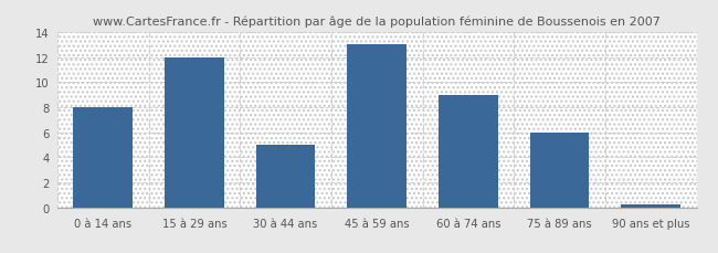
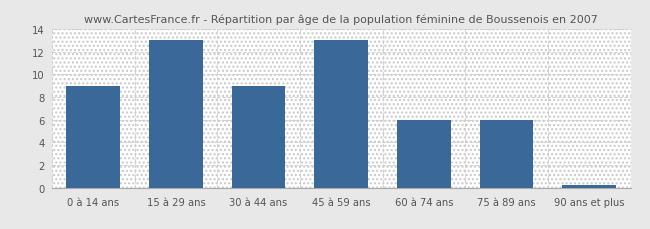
0 à 14 ans: 8.0 -> 9.0
15 à 29 ans: 12.0 -> 13.0
30 à 44 ans: 5.0 -> 9.0
60 à 74 ans: 9.0 -> 6.0
